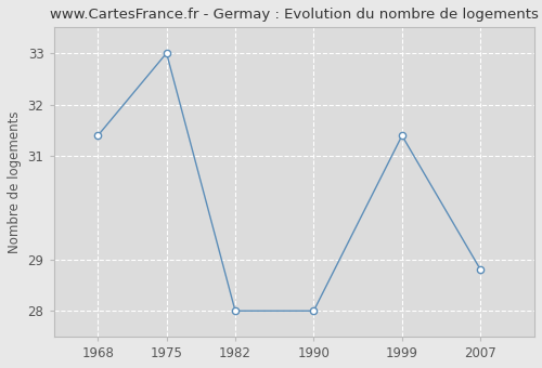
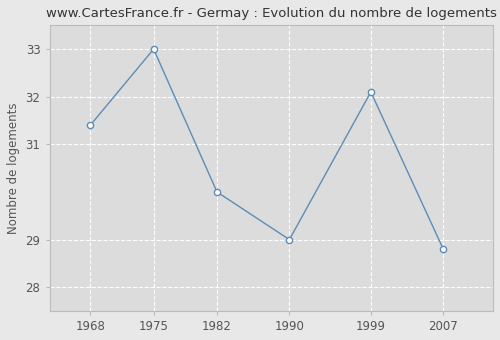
1982: 28.0 -> 30.0
1990: 28.0 -> 29.0
1999: 31.4 -> 32.1
